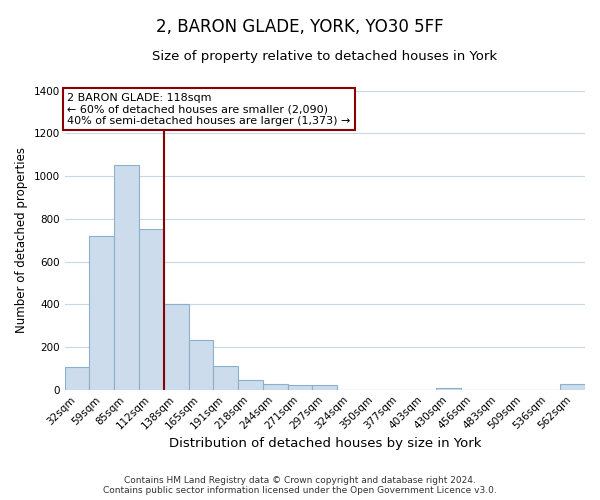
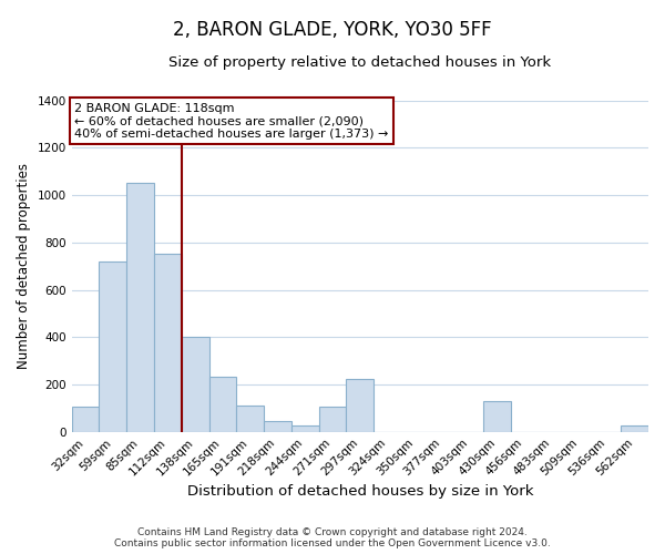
271sqm: 22 -> 105
297sqm: 20 -> 225
430sqm: 10 -> 130
